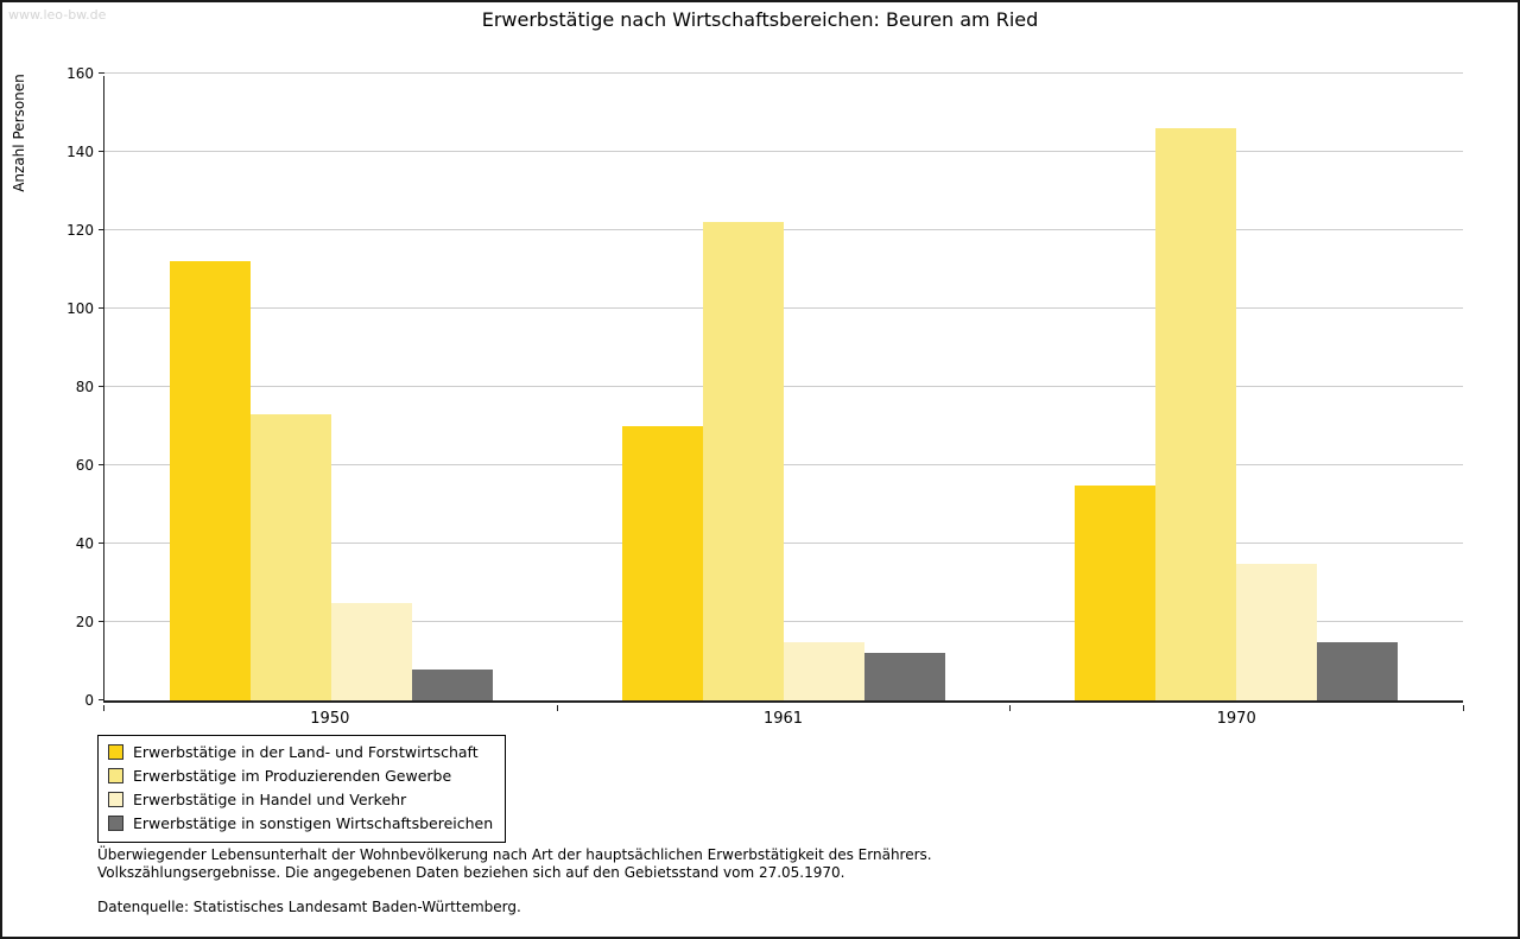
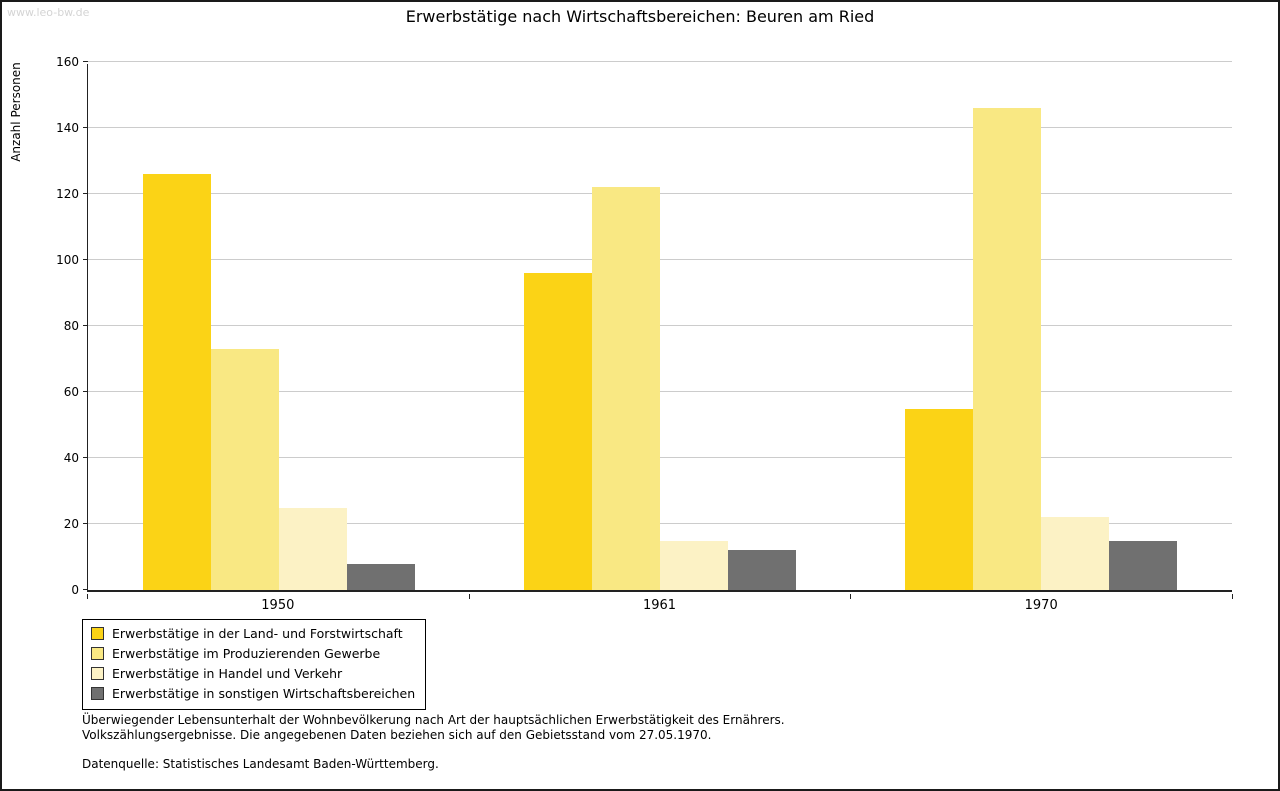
Erwerbstätige in der Land- und Forstwirtschaft/1950: 112 -> 126
Erwerbstätige in der Land- und Forstwirtschaft/1961: 70 -> 96
Erwerbstätige in Handel und Verkehr/1970: 35 -> 22
